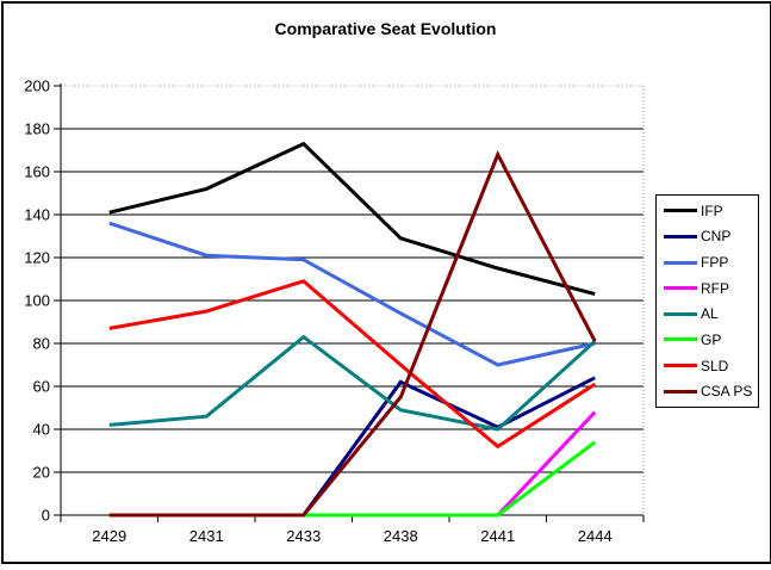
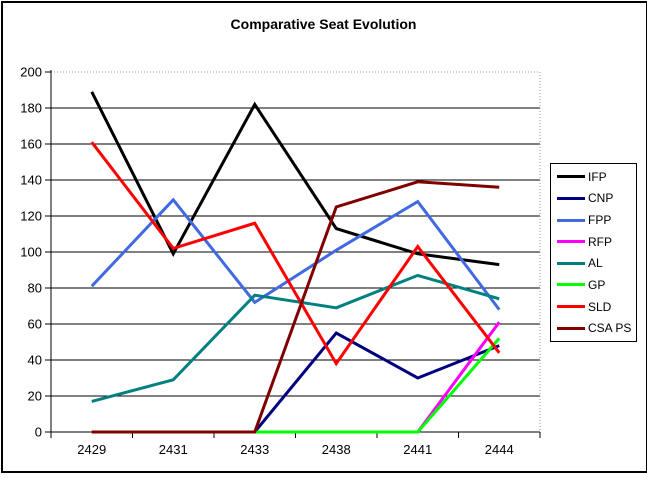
IFP/2429: 141 -> 189
FPP/2429: 136 -> 81
AL/2429: 42 -> 17
SLD/2429: 87 -> 161
IFP/2431: 152 -> 99
FPP/2431: 121 -> 129
AL/2431: 46 -> 29
SLD/2431: 95 -> 102
IFP/2433: 173 -> 182
FPP/2433: 119 -> 72
AL/2433: 83 -> 76
SLD/2433: 109 -> 116
IFP/2438: 129 -> 113
CNP/2438: 62 -> 55
FPP/2438: 94 -> 101
AL/2438: 49 -> 69
SLD/2438: 70 -> 38
CSA PS/2438: 55 -> 125
IFP/2441: 115 -> 99
CNP/2441: 41 -> 30
FPP/2441: 70 -> 128
AL/2441: 40 -> 87
SLD/2441: 32 -> 103
CSA PS/2441: 168 -> 139
IFP/2444: 103 -> 93
CNP/2444: 64 -> 48
FPP/2444: 80 -> 68
RFP/2444: 48 -> 61
AL/2444: 81 -> 74
GP/2444: 34 -> 52
SLD/2444: 61 -> 44
CSA PS/2444: 81 -> 136
